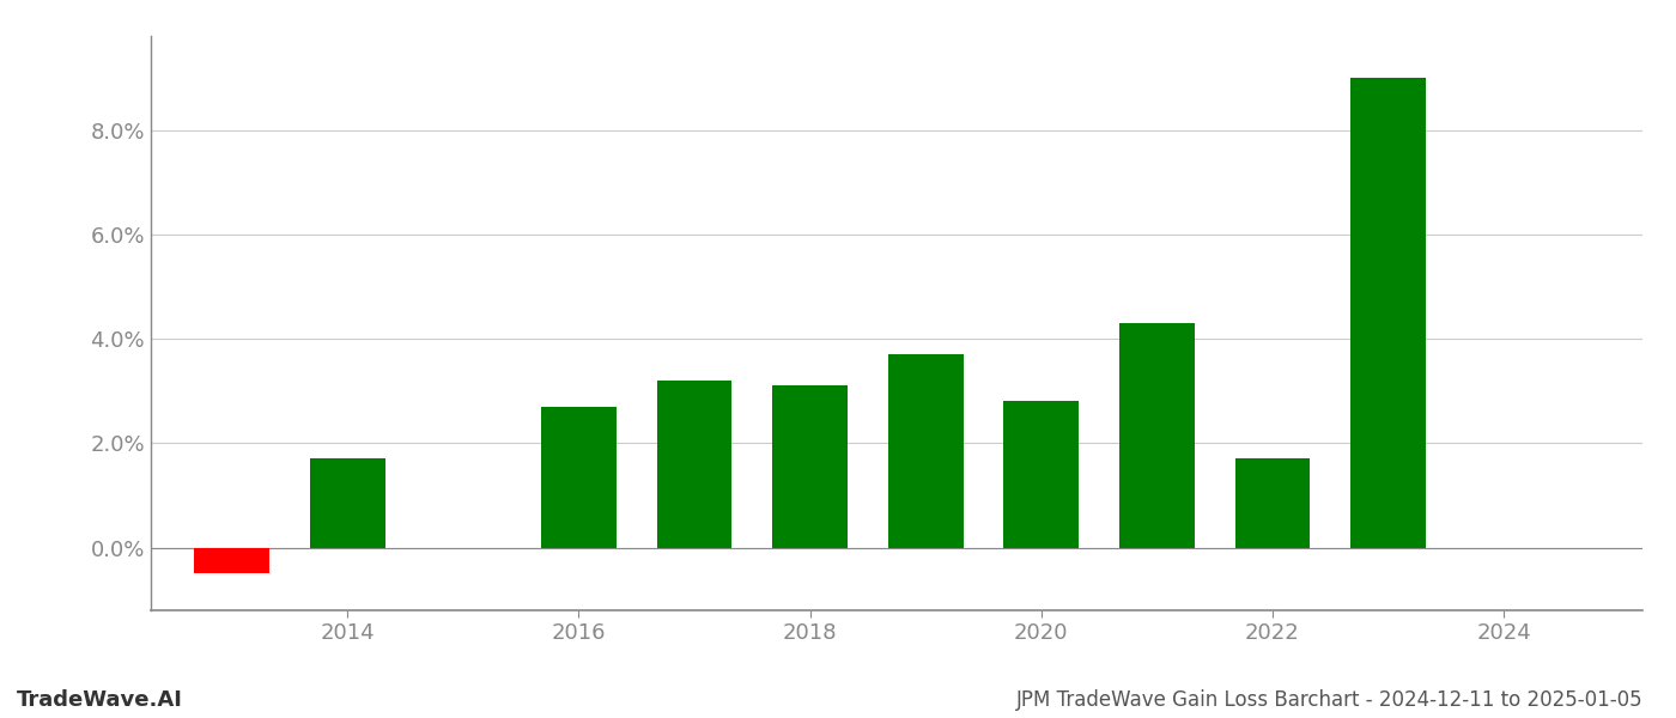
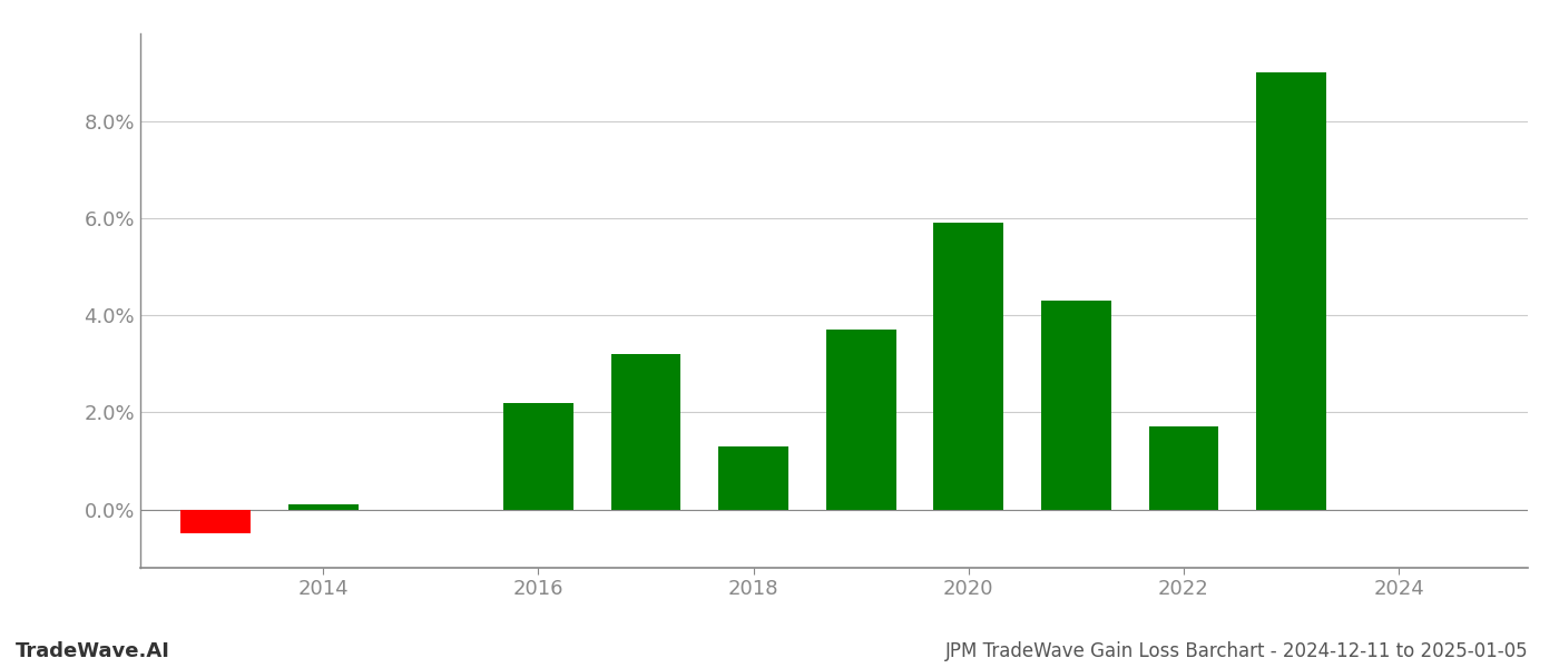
2014: 1.7% -> 0.1%
2016: 2.7% -> 2.2%
2018: 3.1% -> 1.3%
2020: 2.8% -> 5.9%
